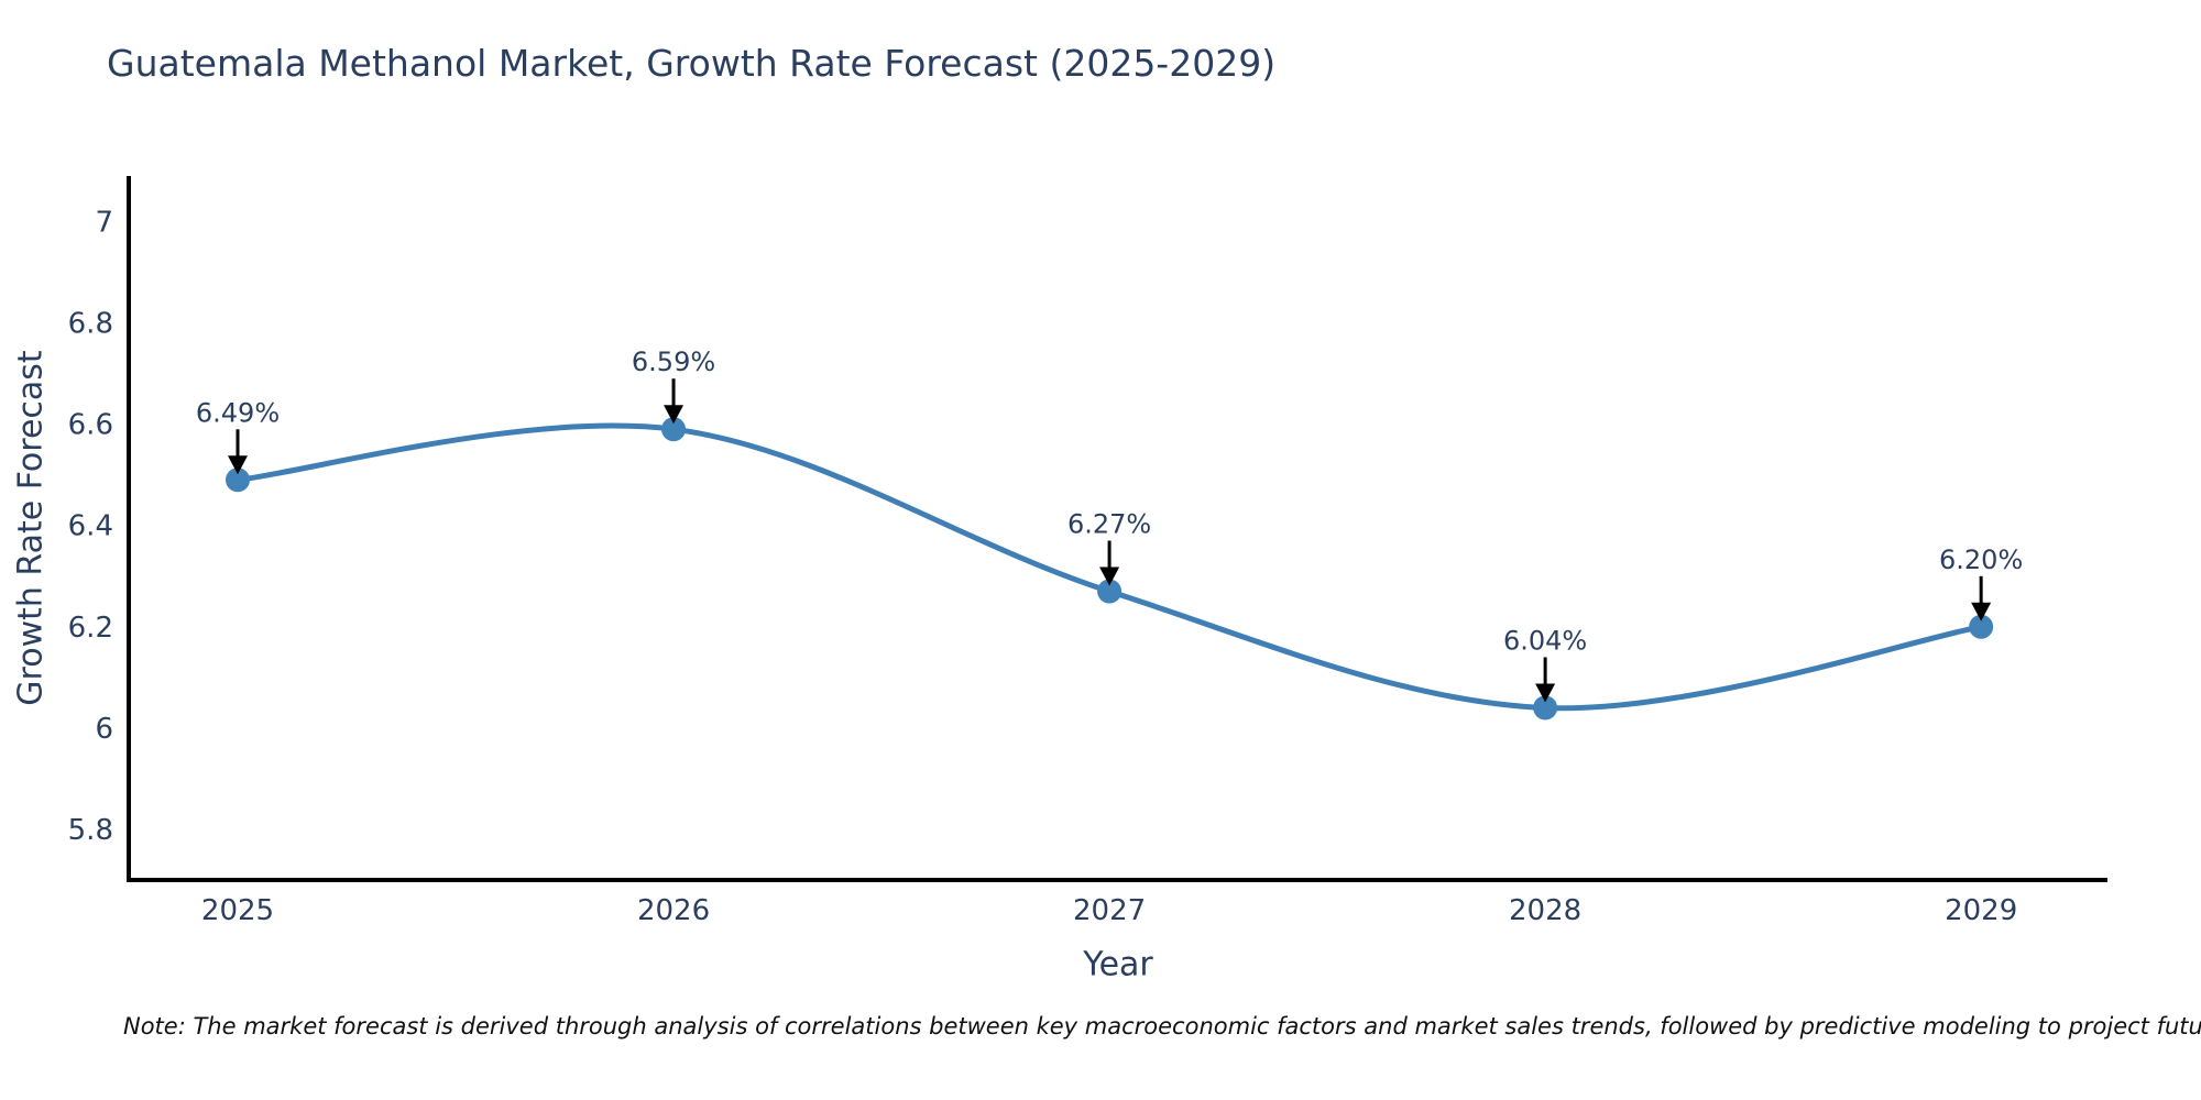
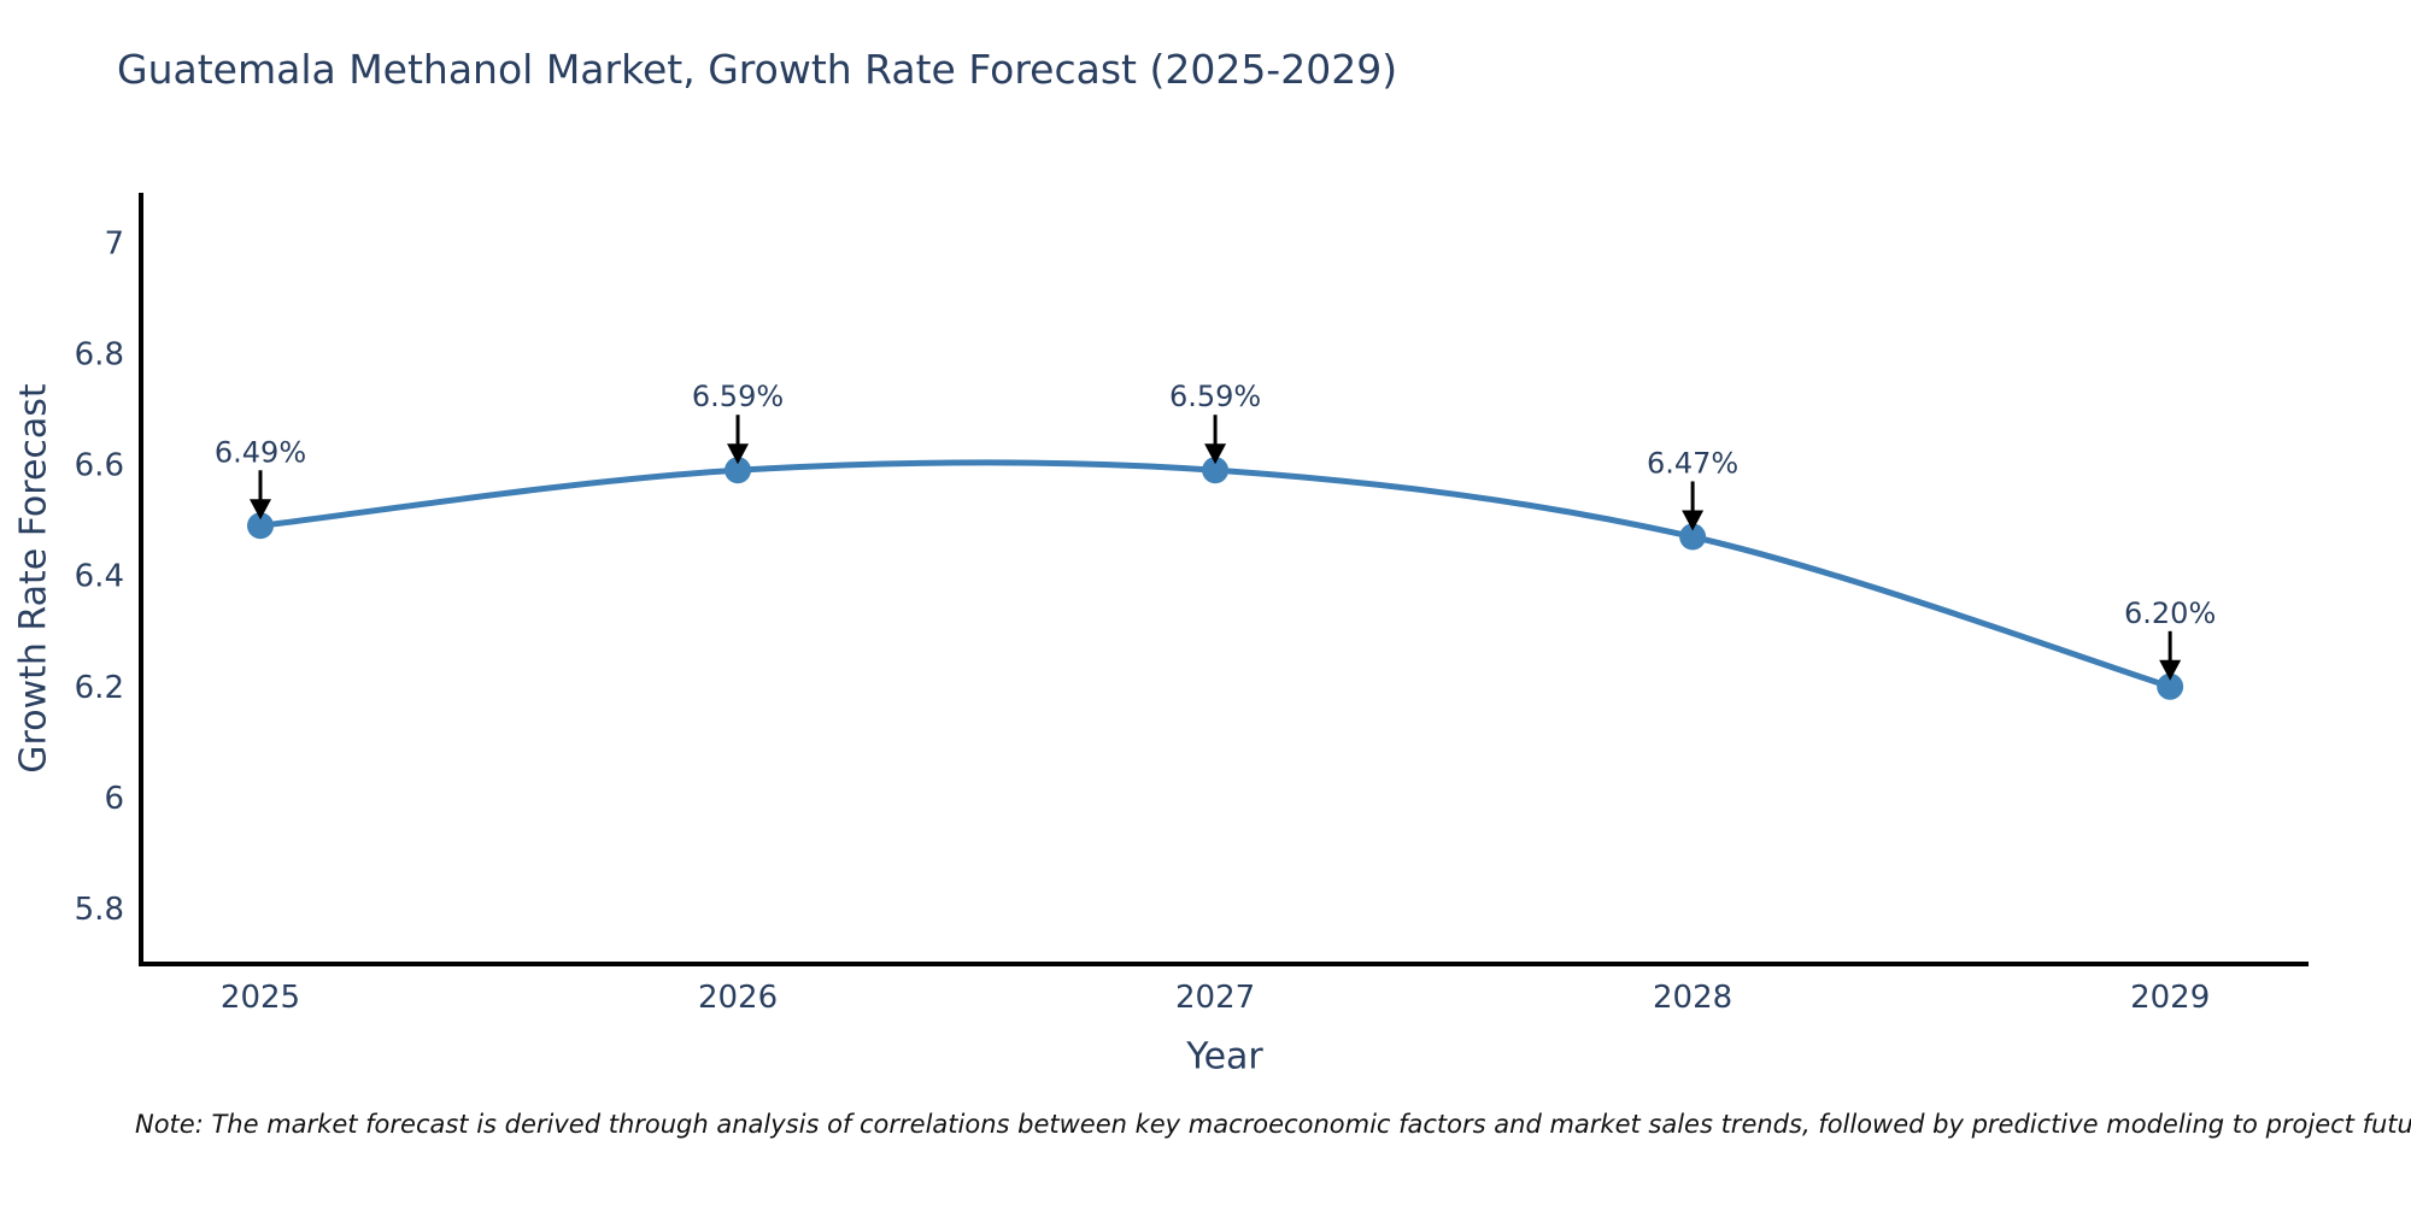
2027: 6.27% -> 6.59%
2028: 6.04% -> 6.47%
